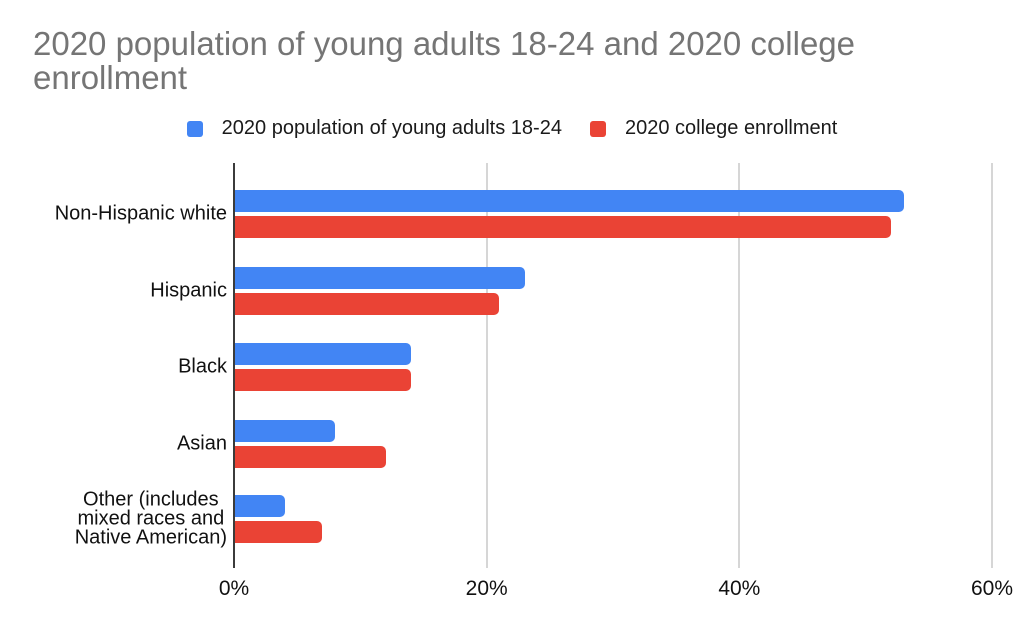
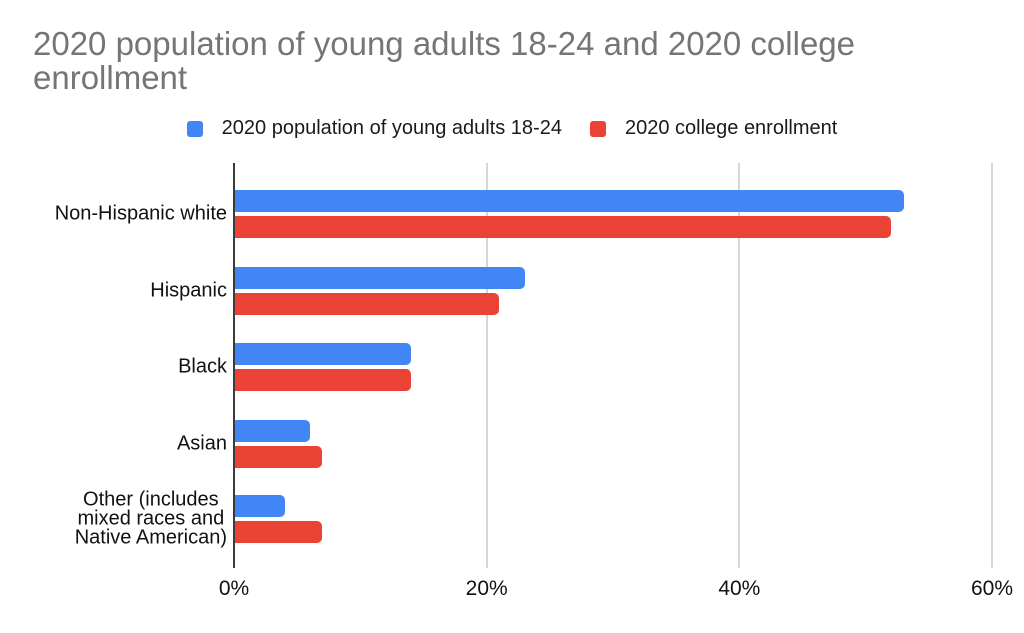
2020 population of young adults 18-24/Asian: 8% -> 6%
2020 college enrollment/Asian: 12% -> 7%
